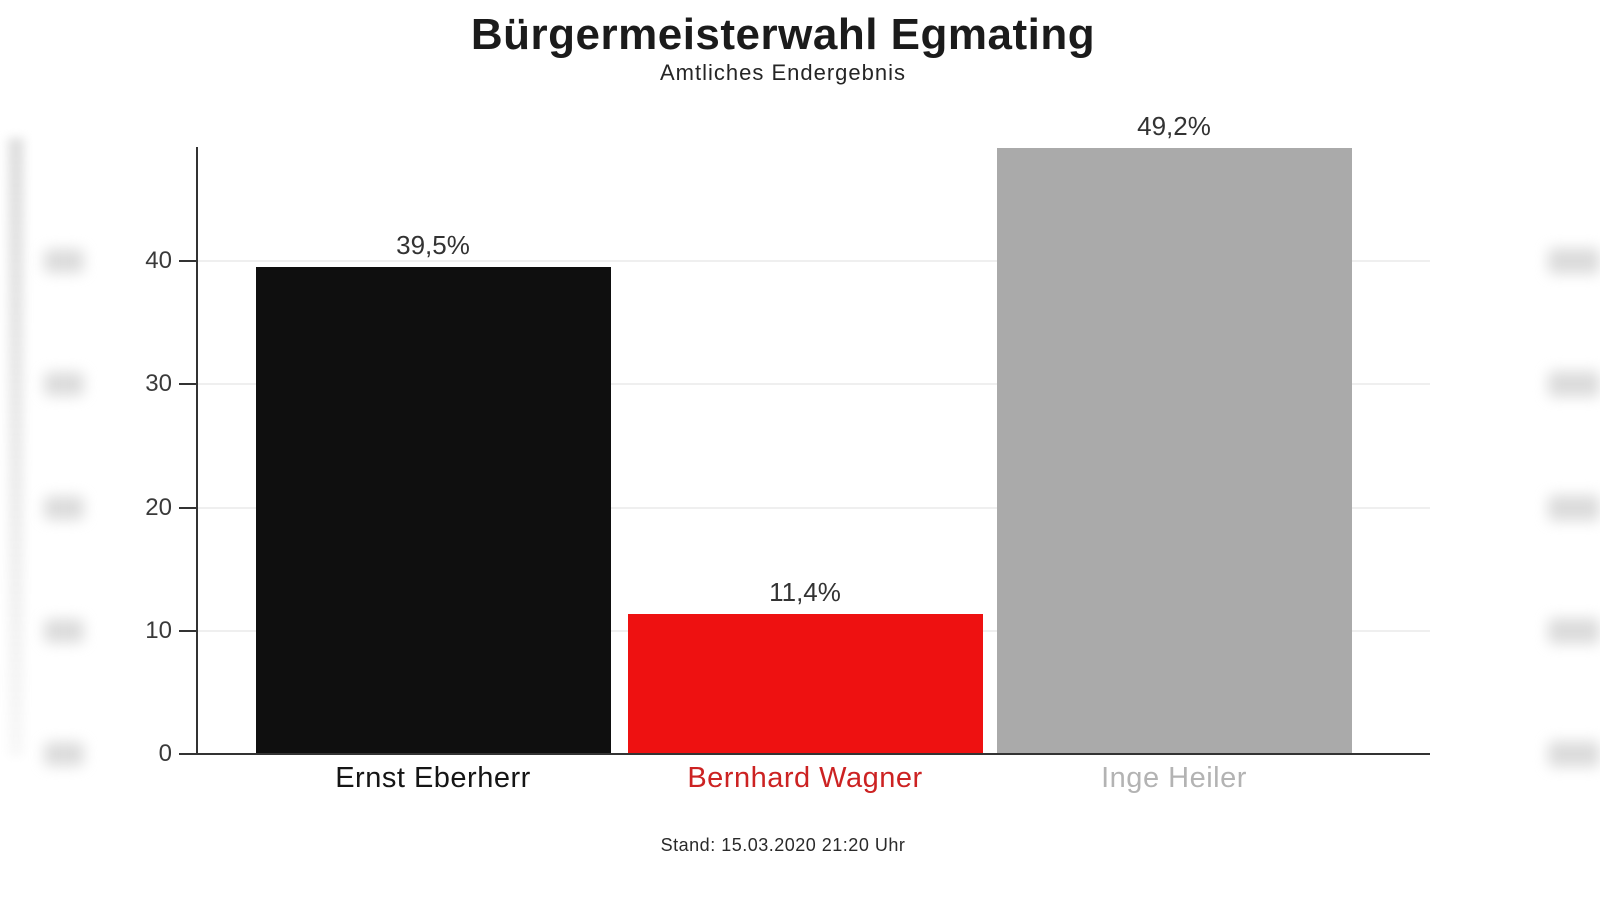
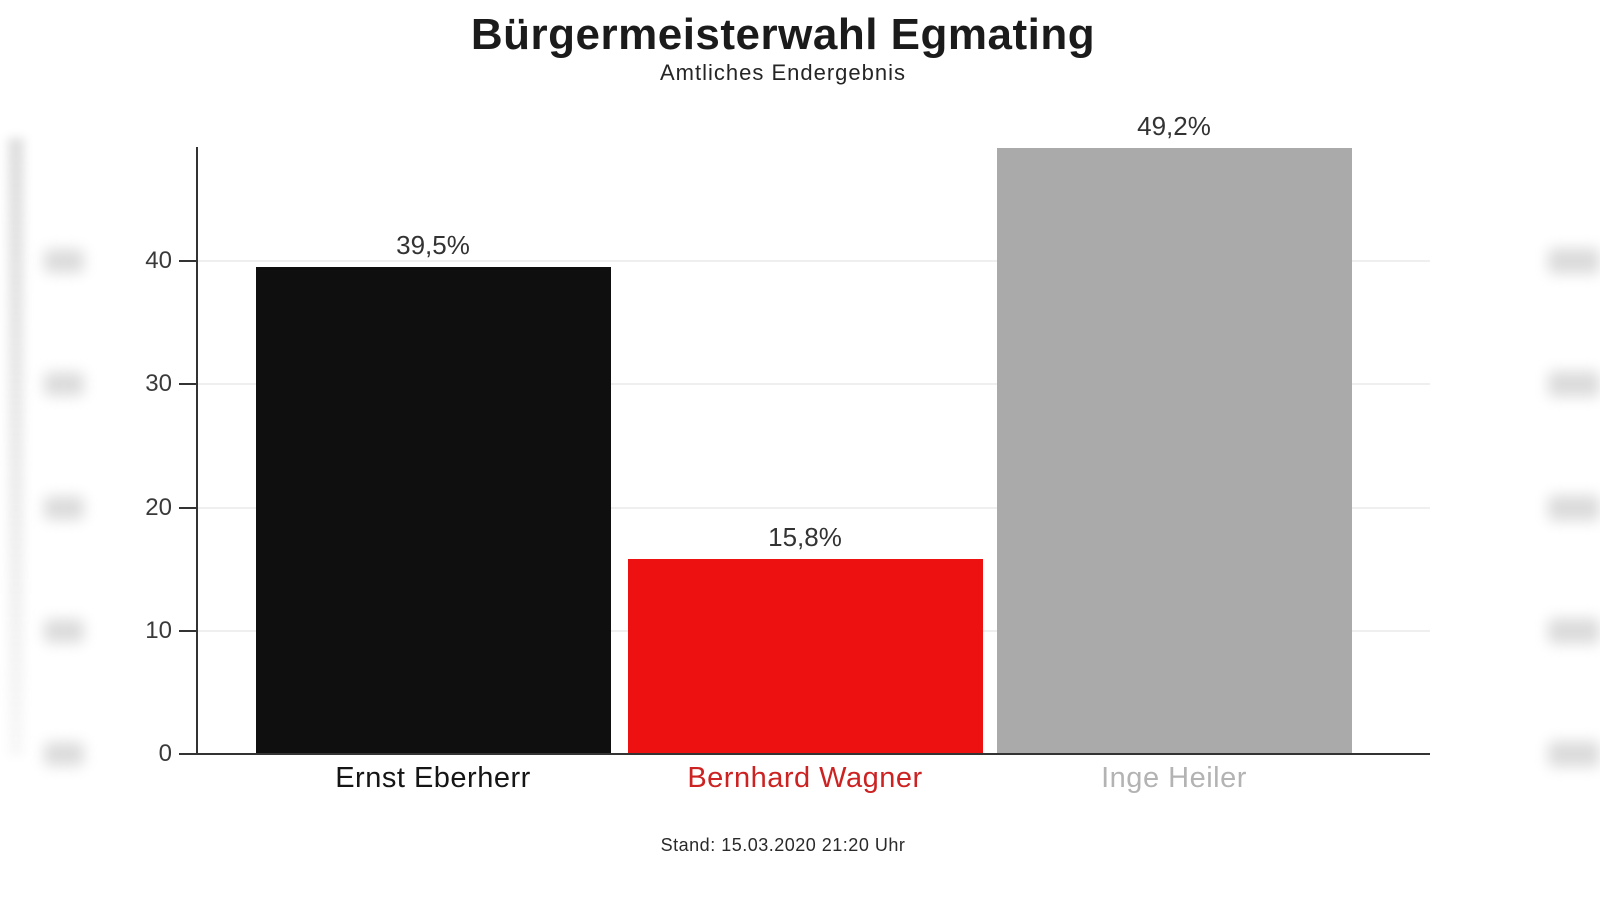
Bernhard Wagner: 11,4% -> 15,8%
